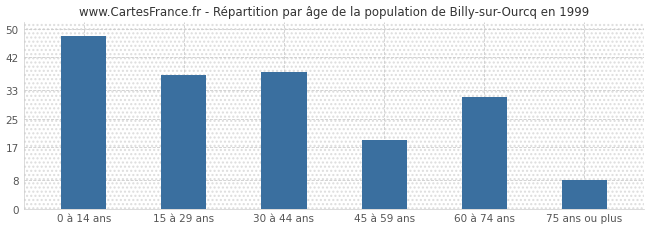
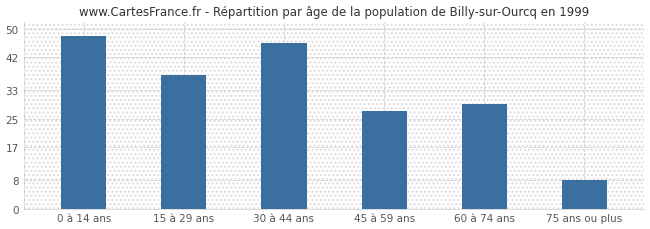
30 à 44 ans: 38 -> 46
45 à 59 ans: 19 -> 27
60 à 74 ans: 31 -> 29
